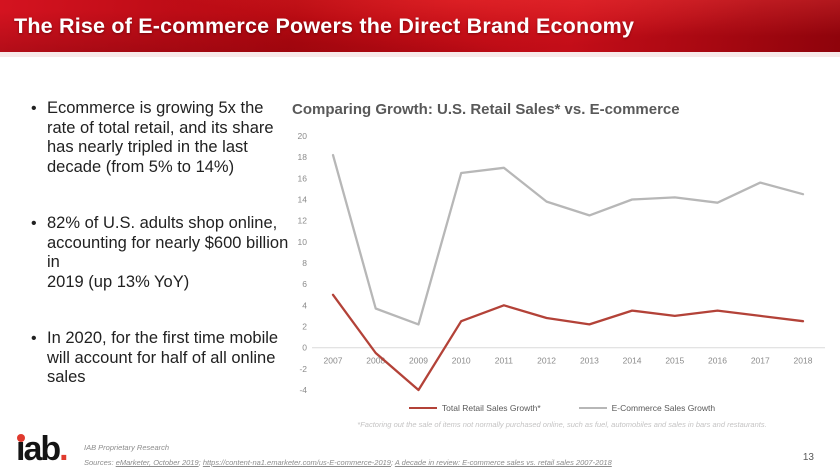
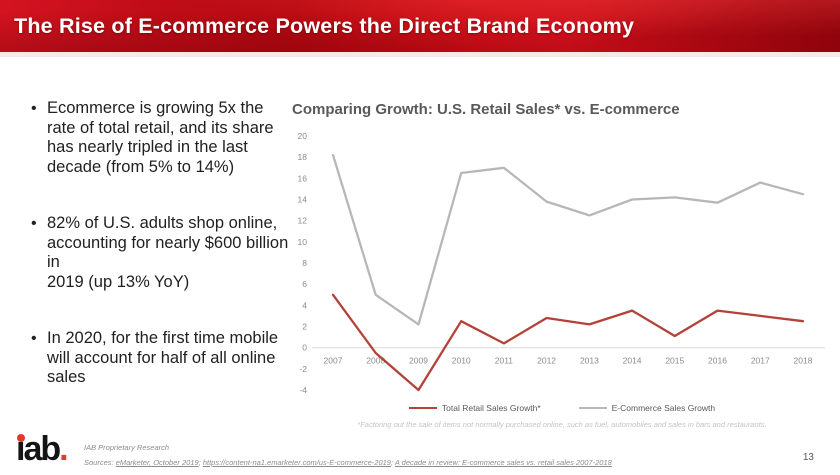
E-Commerce Sales Growth/2008: 3.7 -> 5.0
Total Retail Sales Growth*/2011: 4.0 -> 0.4
Total Retail Sales Growth*/2015: 3.0 -> 1.1
